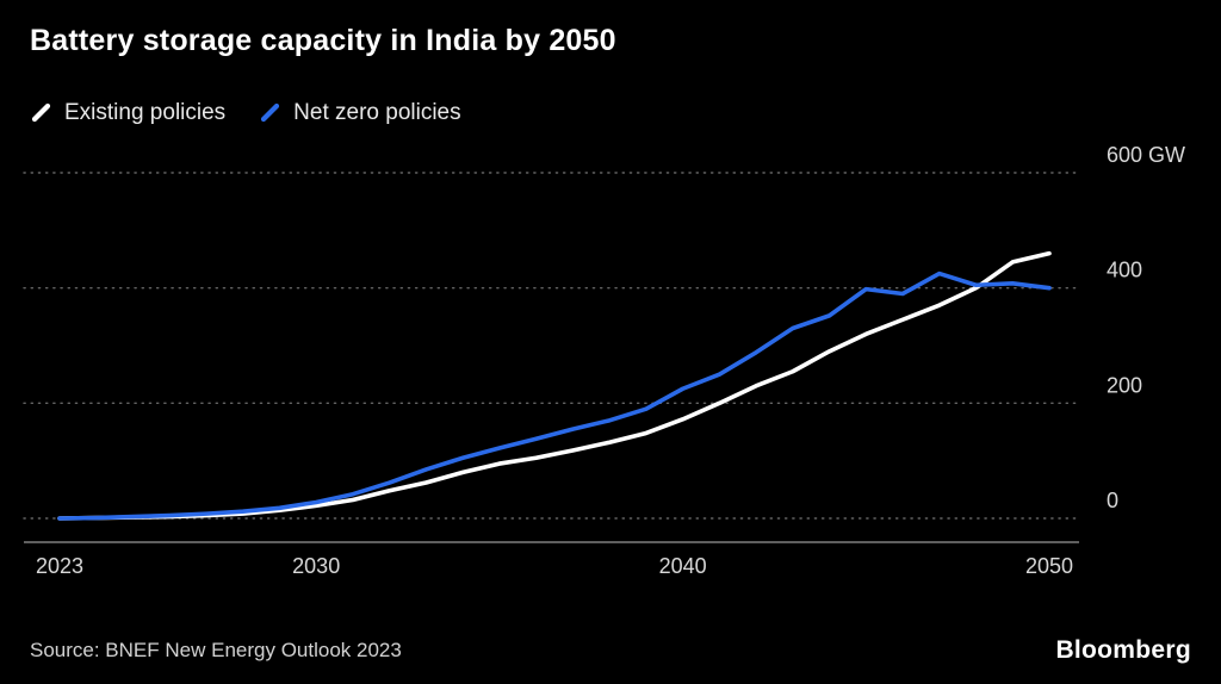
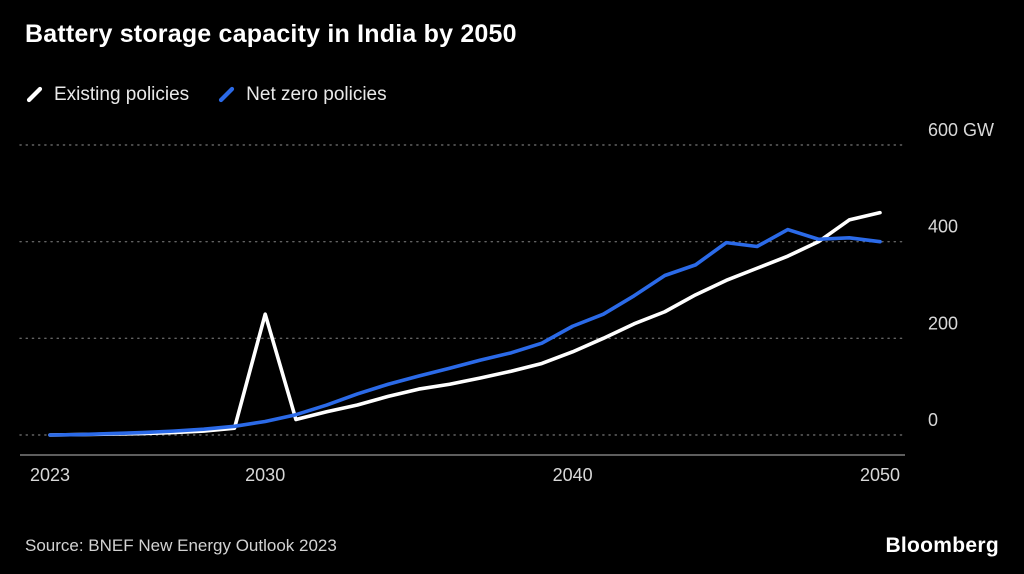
Existing policies/2030: 20 -> 250
